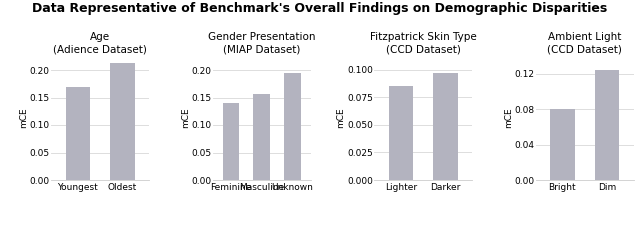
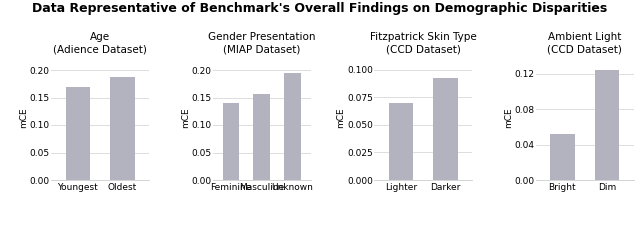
Age (Adience Dataset)/Oldest: 0.212 -> 0.188
Fitzpatrick Skin Type (CCD Dataset)/Lighter: 0.085 -> 0.070
Fitzpatrick Skin Type (CCD Dataset)/Darker: 0.097 -> 0.092
Ambient Light (CCD Dataset)/Bright: 0.080 -> 0.052
